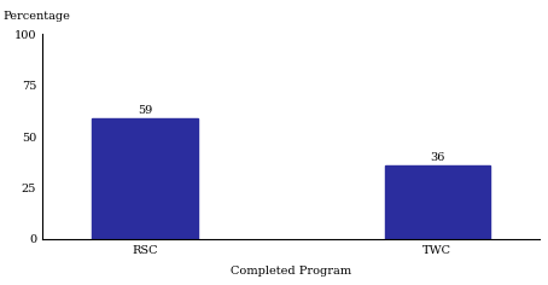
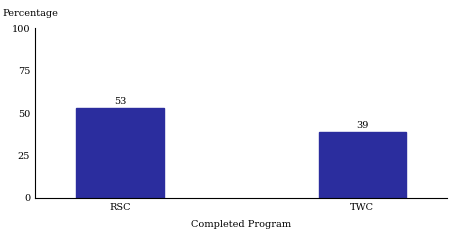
RSC: 59 -> 53
TWC: 36 -> 39
